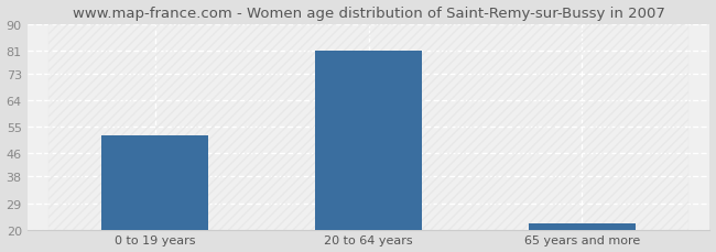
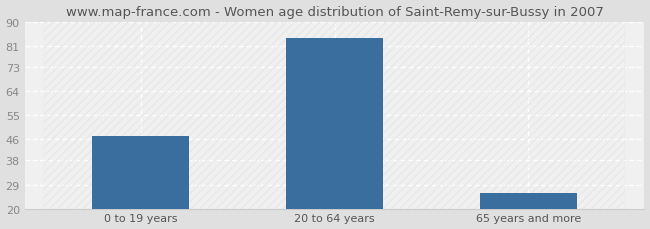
0 to 19 years: 52 -> 47
20 to 64 years: 81 -> 84
65 years and more: 22 -> 26
